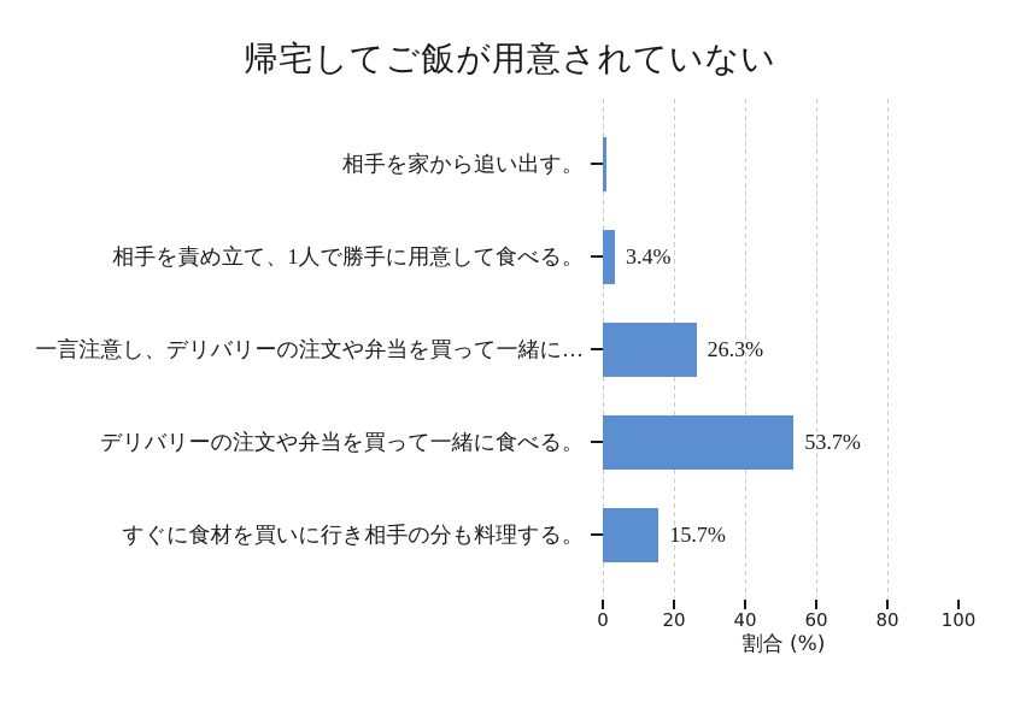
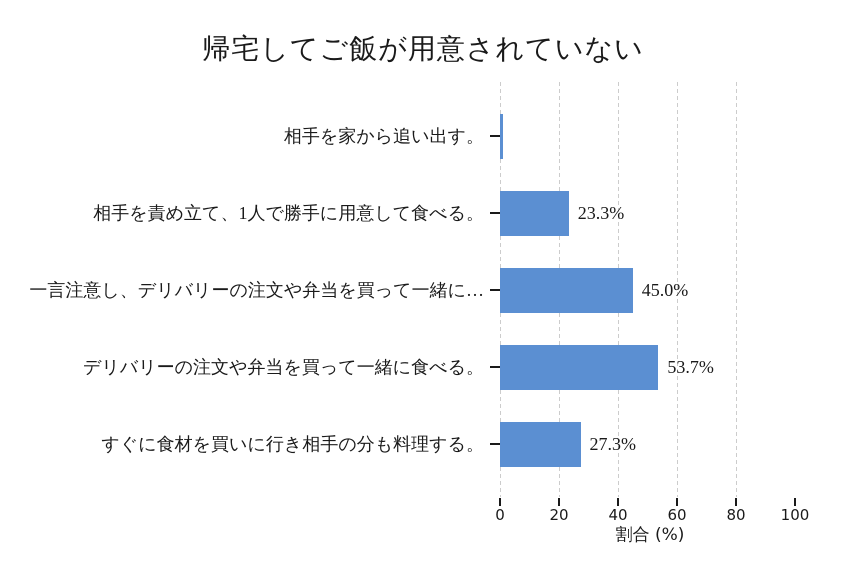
相手を責め立て、1人で勝手に用意して食べる。: 3.4% -> 23.3%
一言注意し、デリバリーの注文や弁当を買って一緒に…: 26.3% -> 45.0%
すぐに食材を買いに行き相手の分も料理する。: 15.7% -> 27.3%
